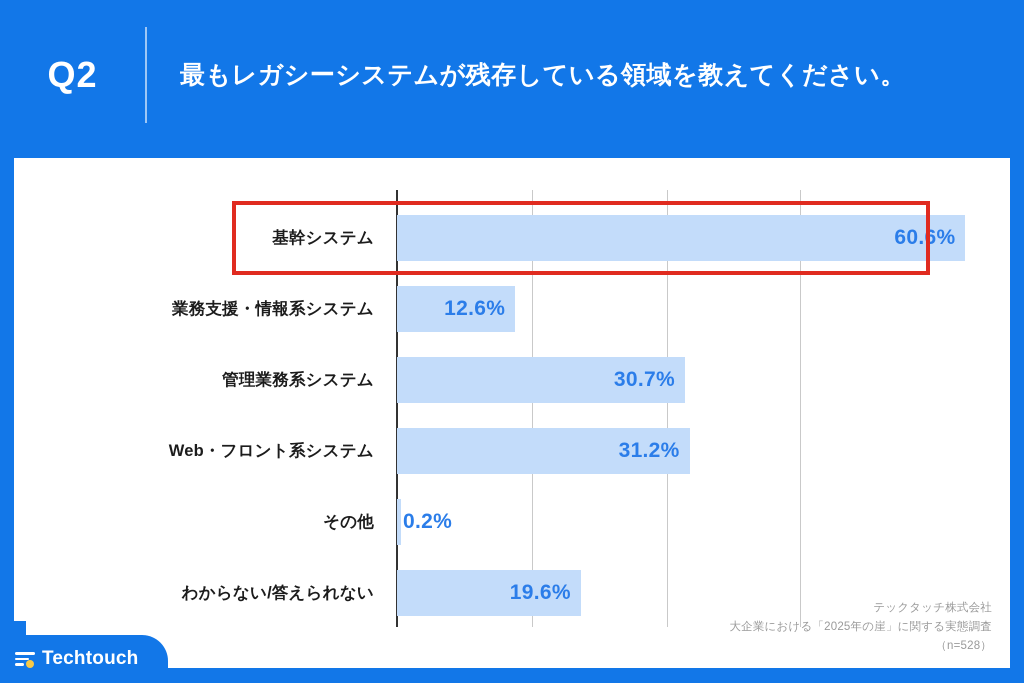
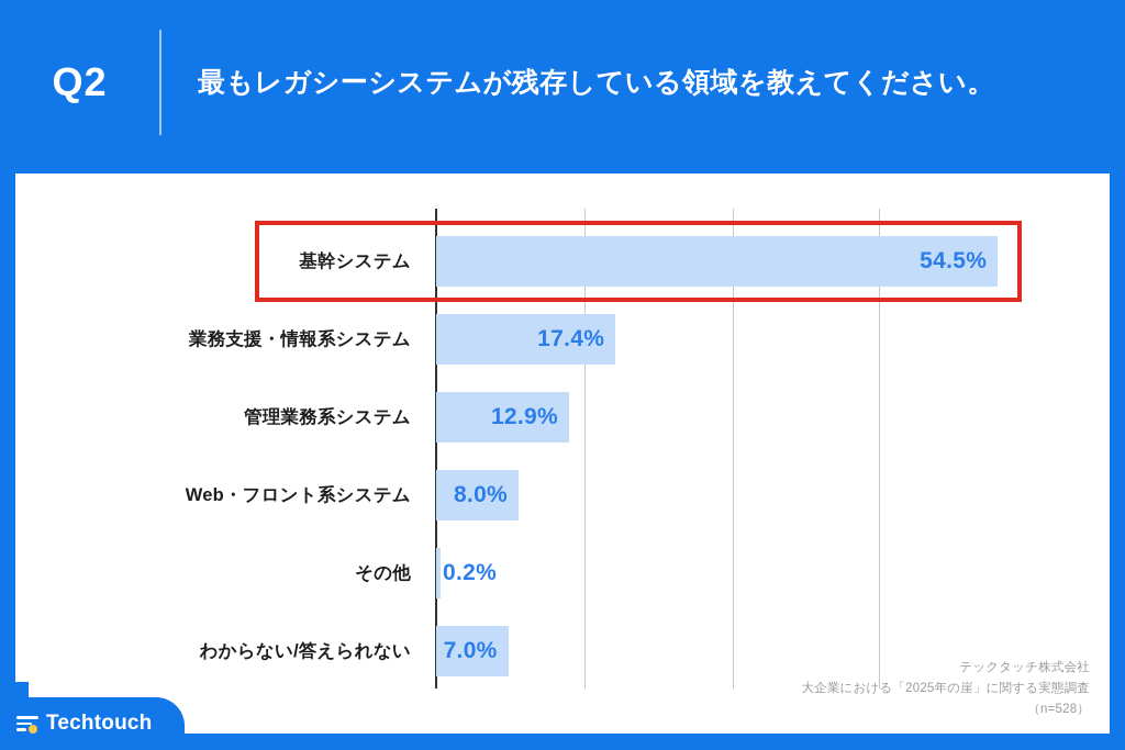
基幹システム: 60.6% -> 54.5%
業務支援・情報系システム: 12.6% -> 17.4%
管理業務系システム: 30.7% -> 12.9%
Web・フロント系システム: 31.2% -> 8.0%
わからない/答えられない: 19.6% -> 7.0%
